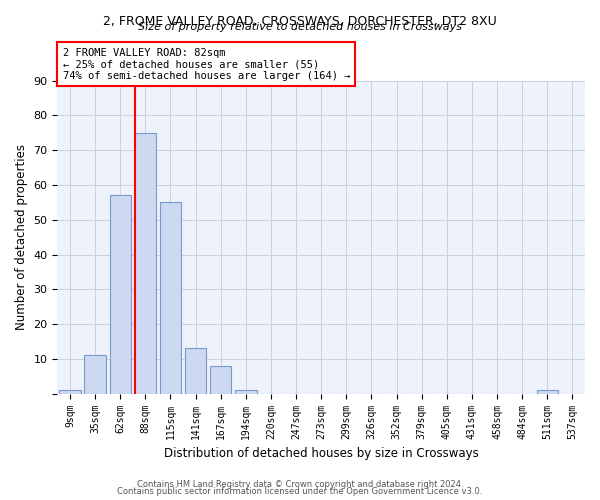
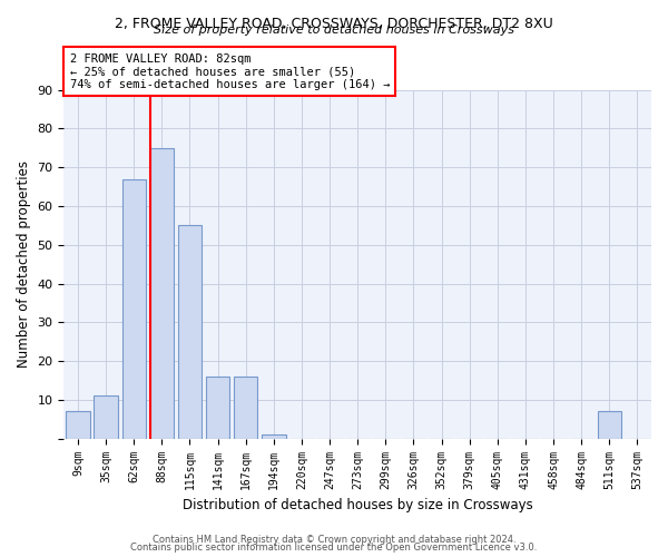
9sqm: 1 -> 7
62sqm: 57 -> 67
141sqm: 13 -> 16
167sqm: 8 -> 16
511sqm: 1 -> 7
